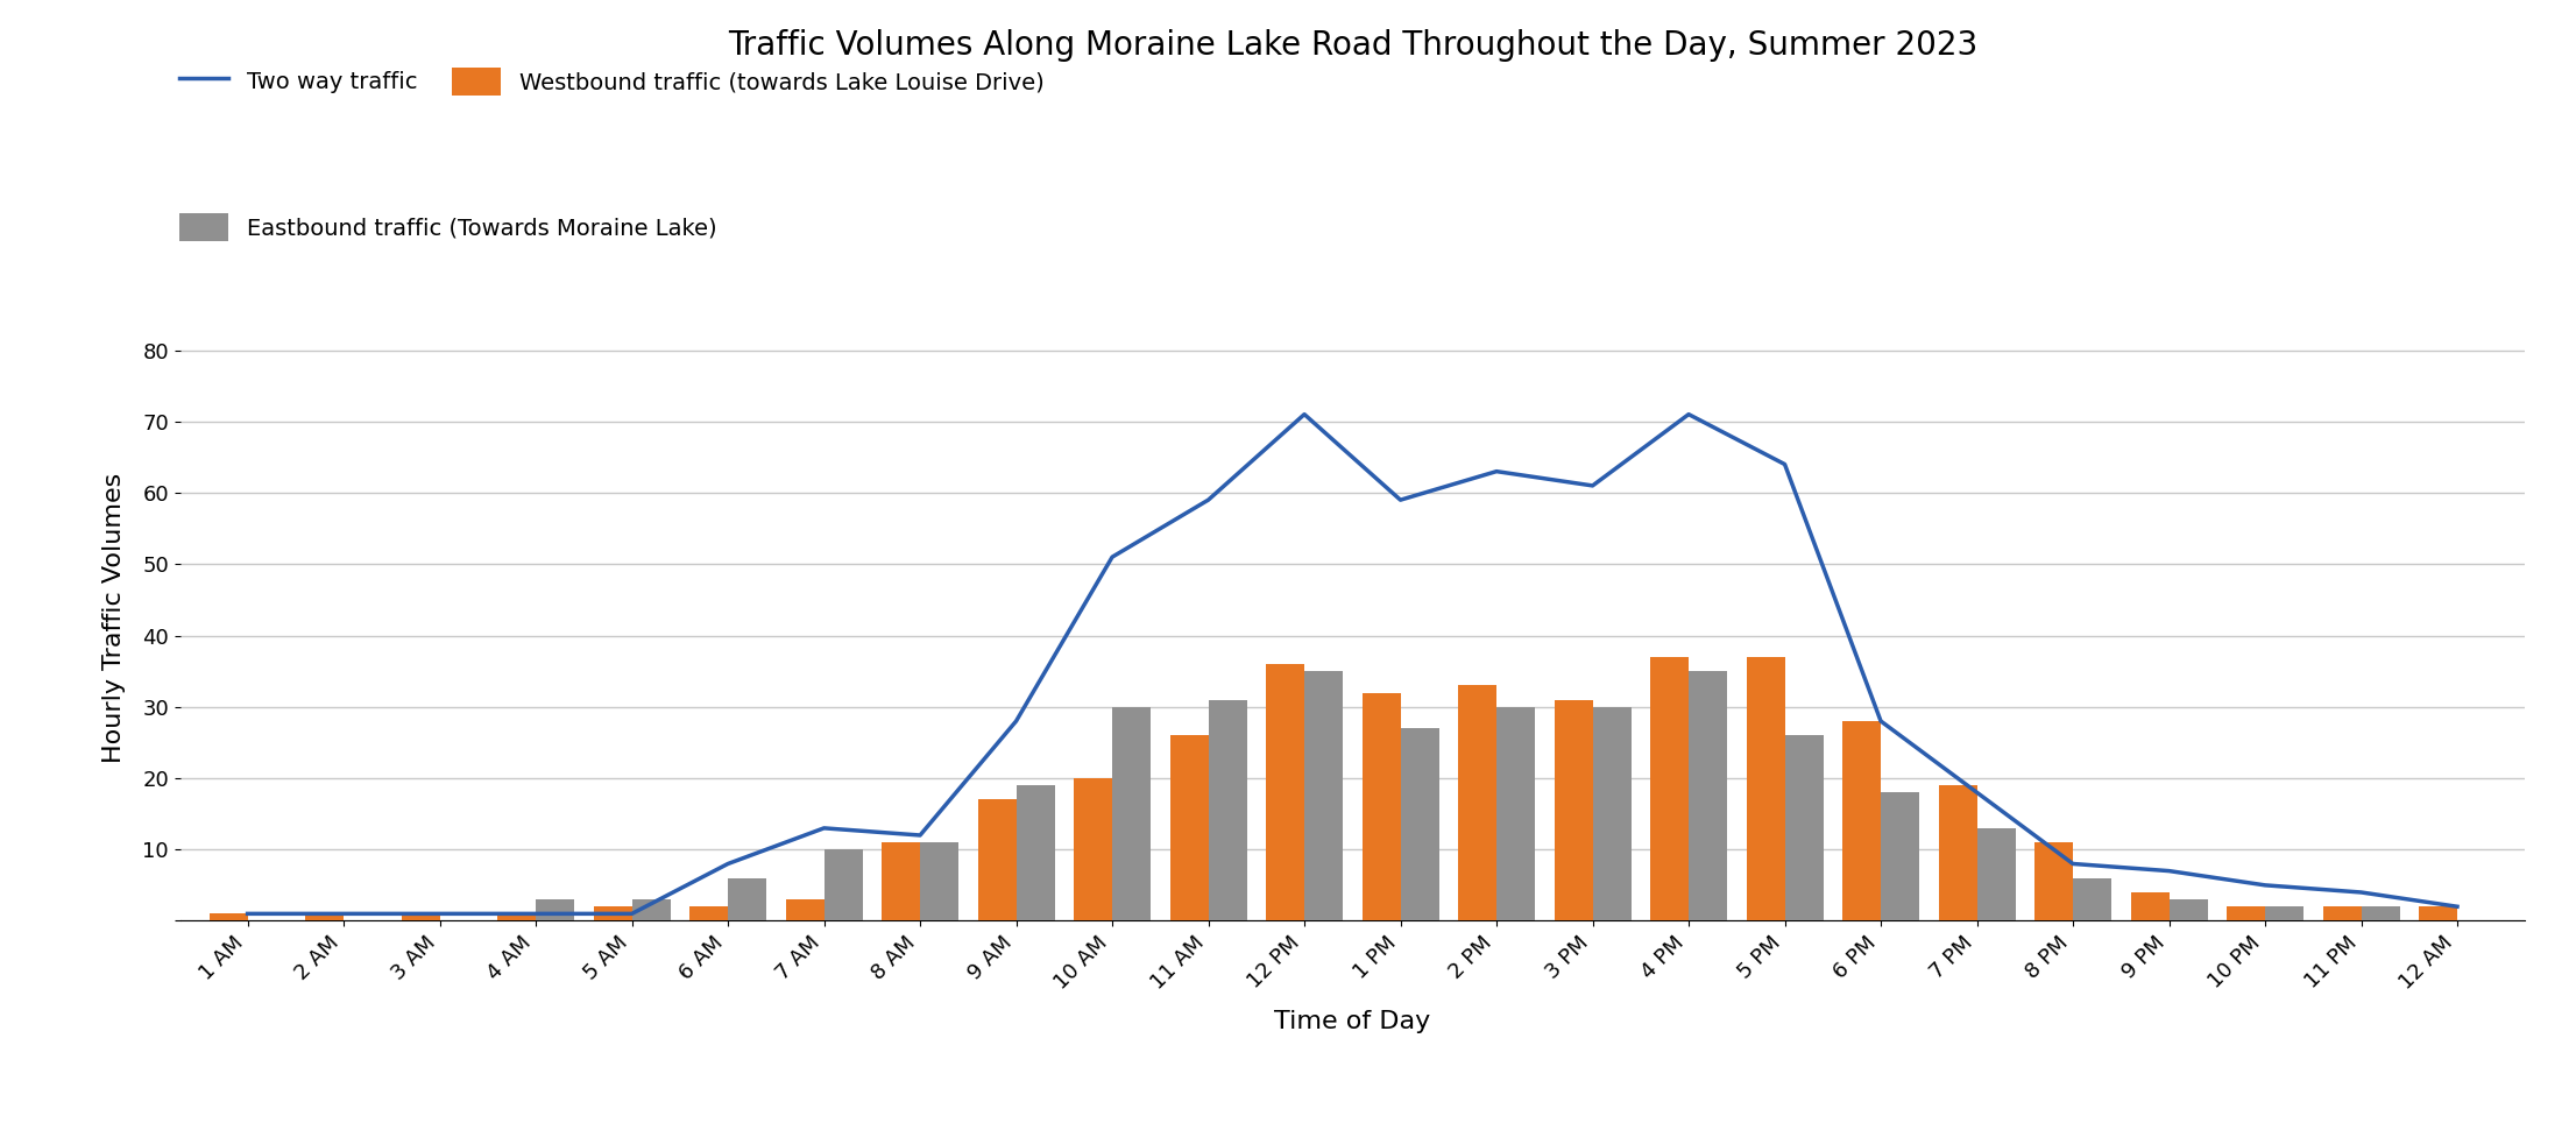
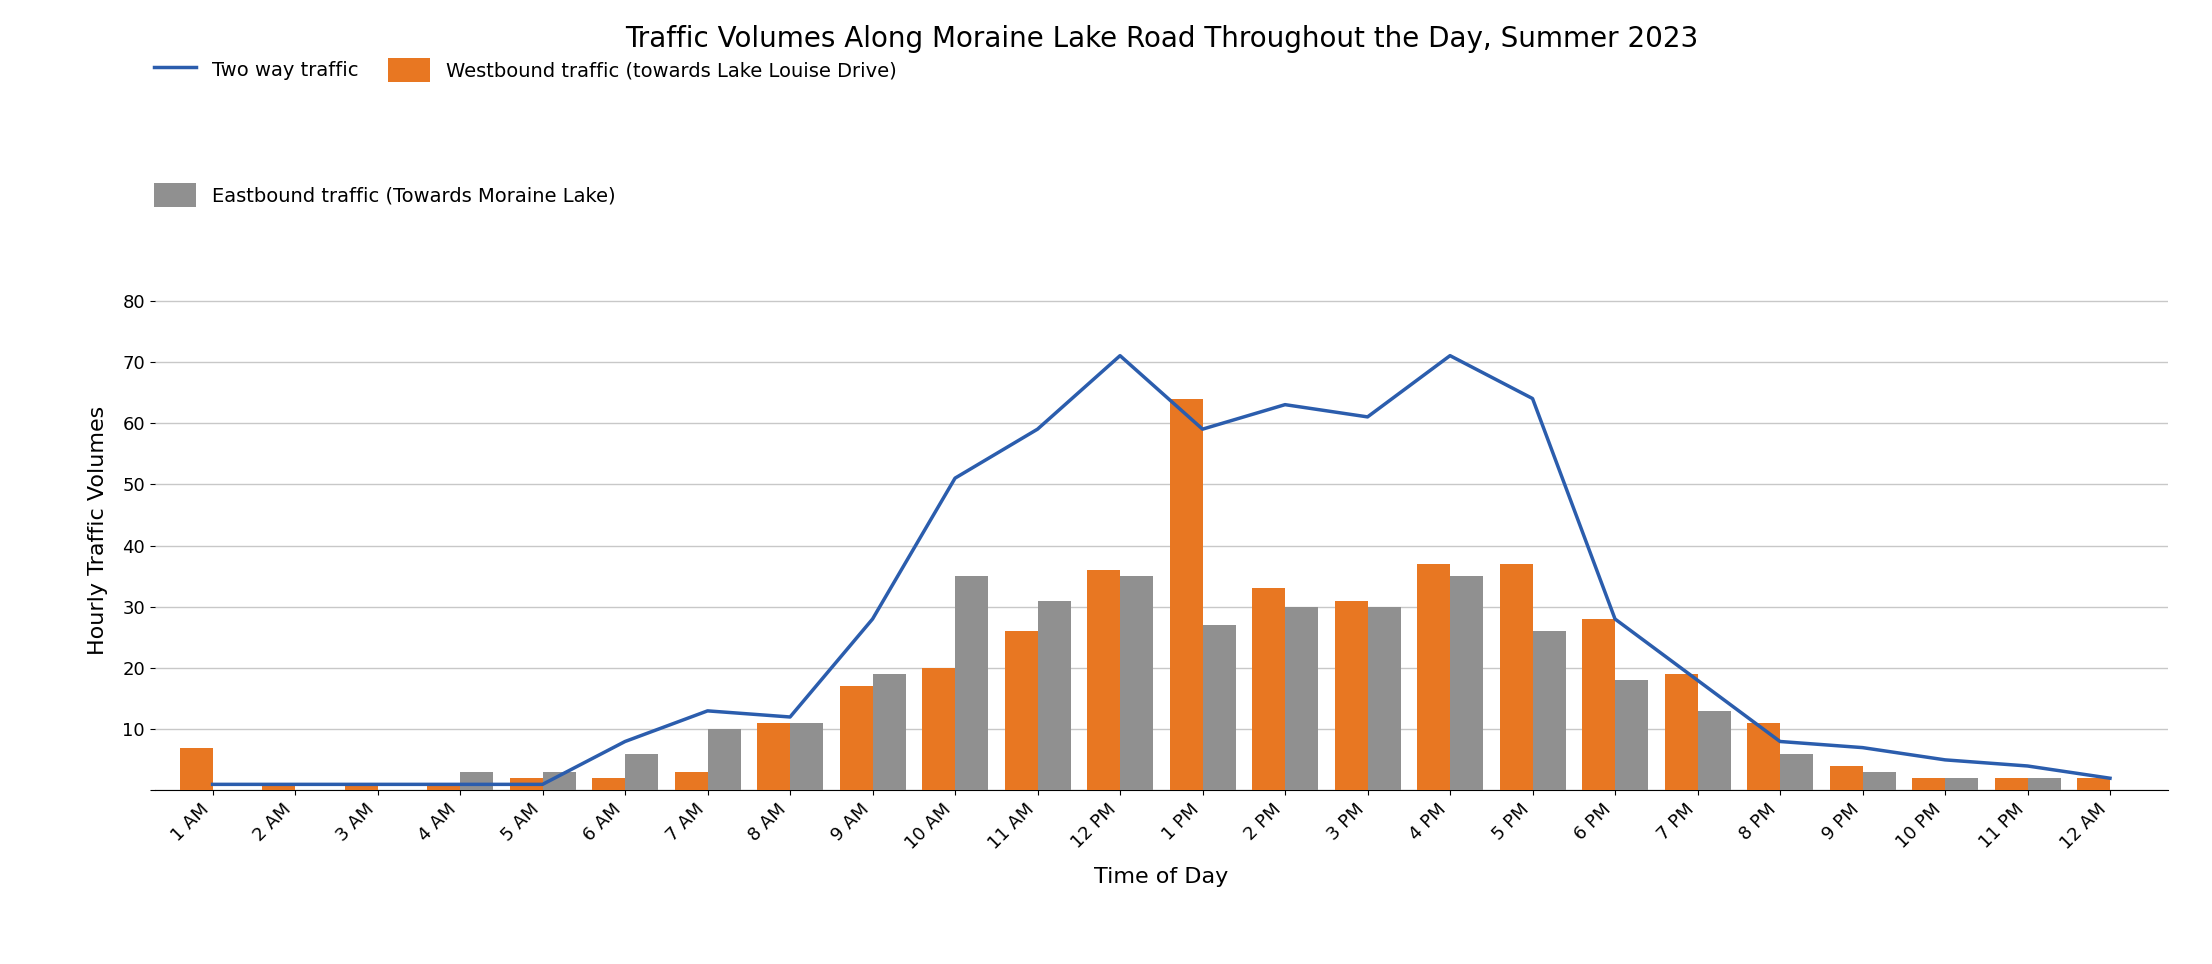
Westbound traffic (towards Lake Louise Drive)/1 AM: 1 -> 7
Eastbound traffic (Towards Moraine Lake)/10 AM: 30 -> 35
Westbound traffic (towards Lake Louise Drive)/1 PM: 32 -> 64
